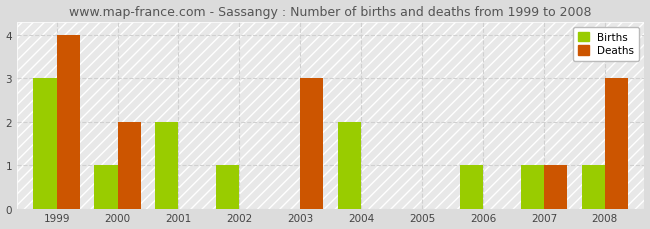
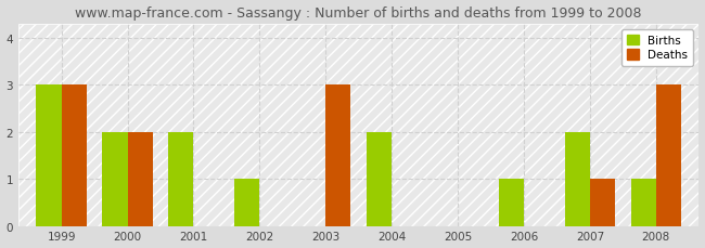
Deaths/1999: 4 -> 3
Births/2000: 1 -> 2
Births/2007: 1 -> 2
